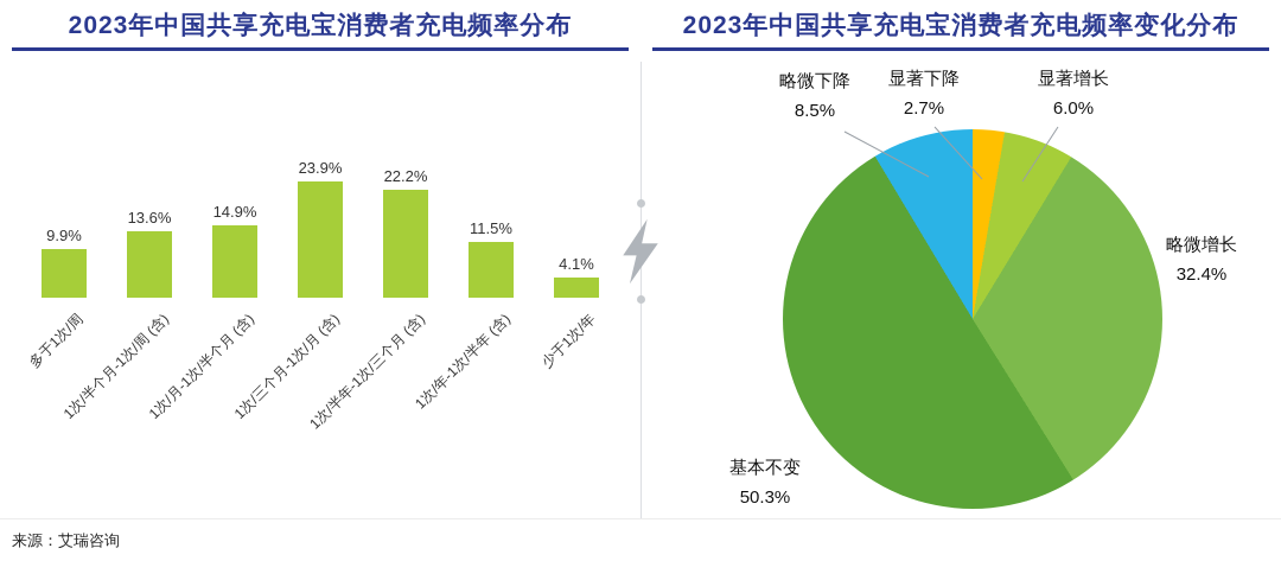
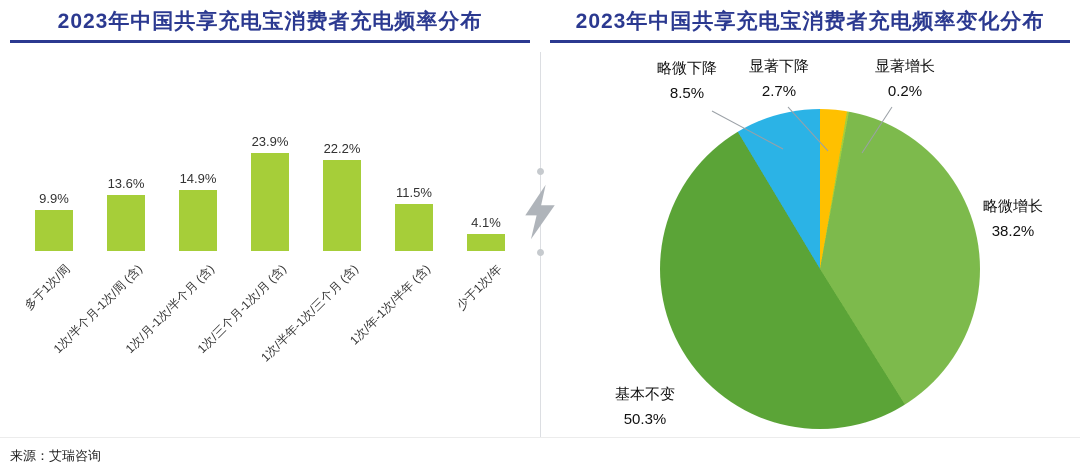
2023年中国共享充电宝消费者充电频率变化分布/显著增长: 6.0% -> 0.2%
2023年中国共享充电宝消费者充电频率变化分布/略微增长: 32.4% -> 38.2%
